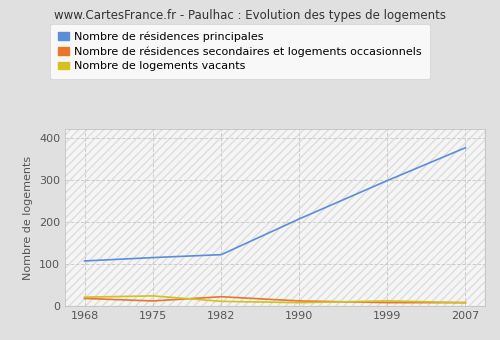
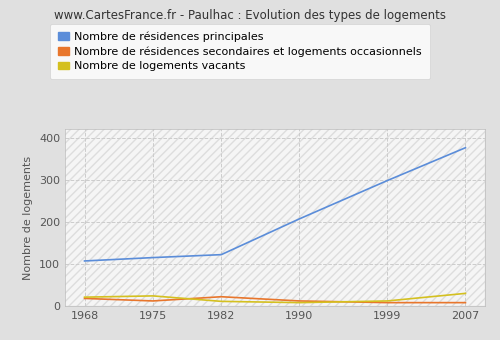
Nombre de logements vacants/2007: 8 -> 30
